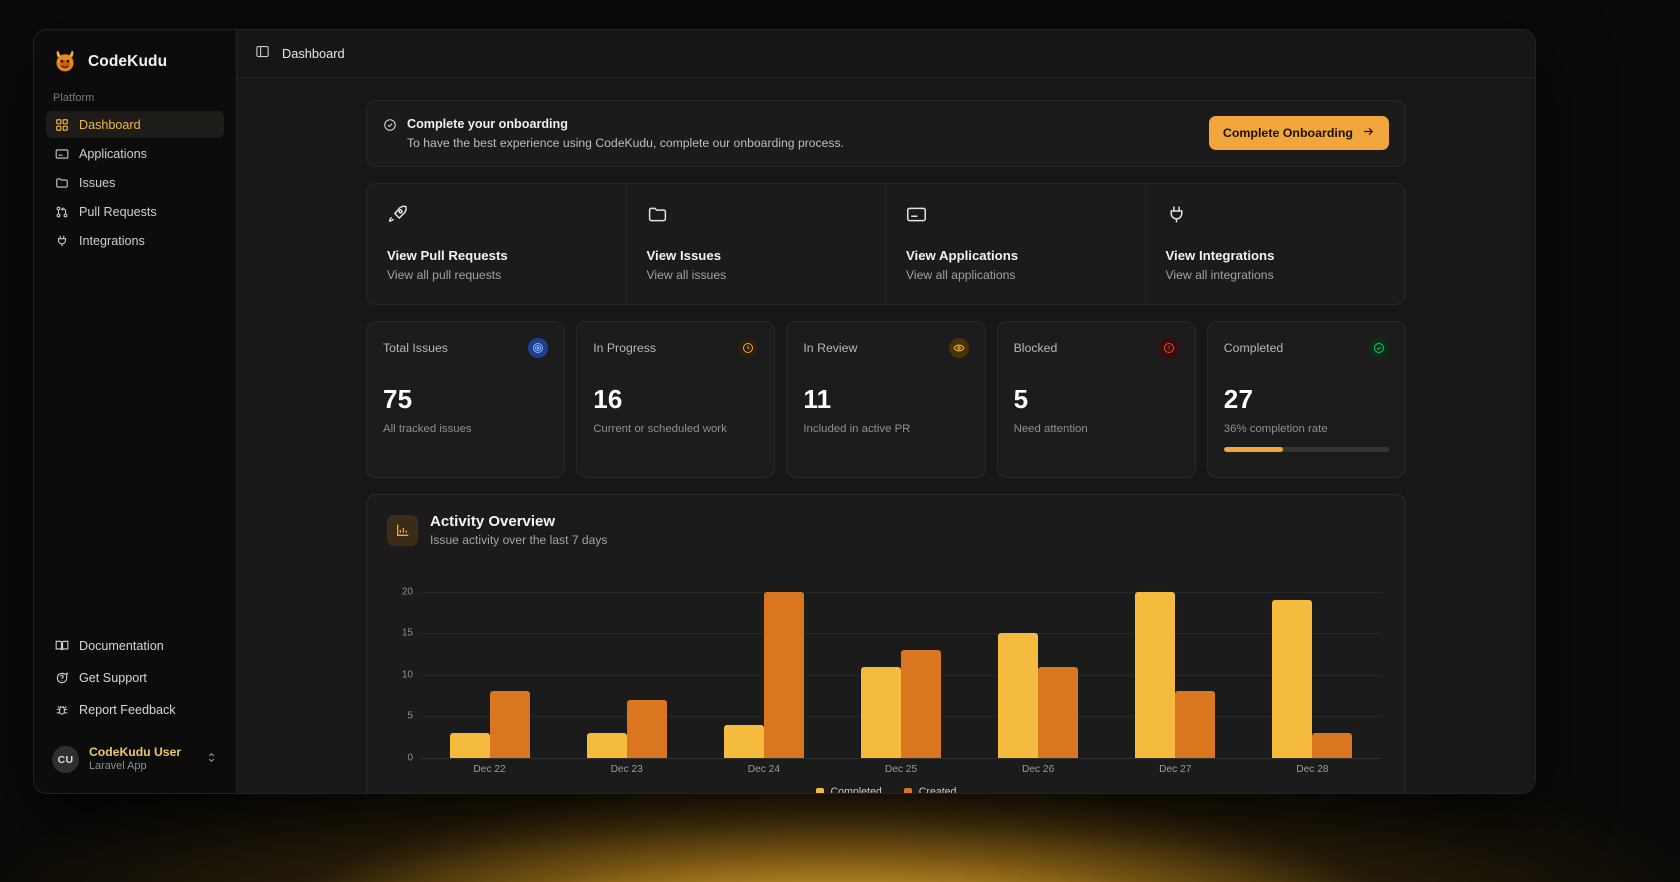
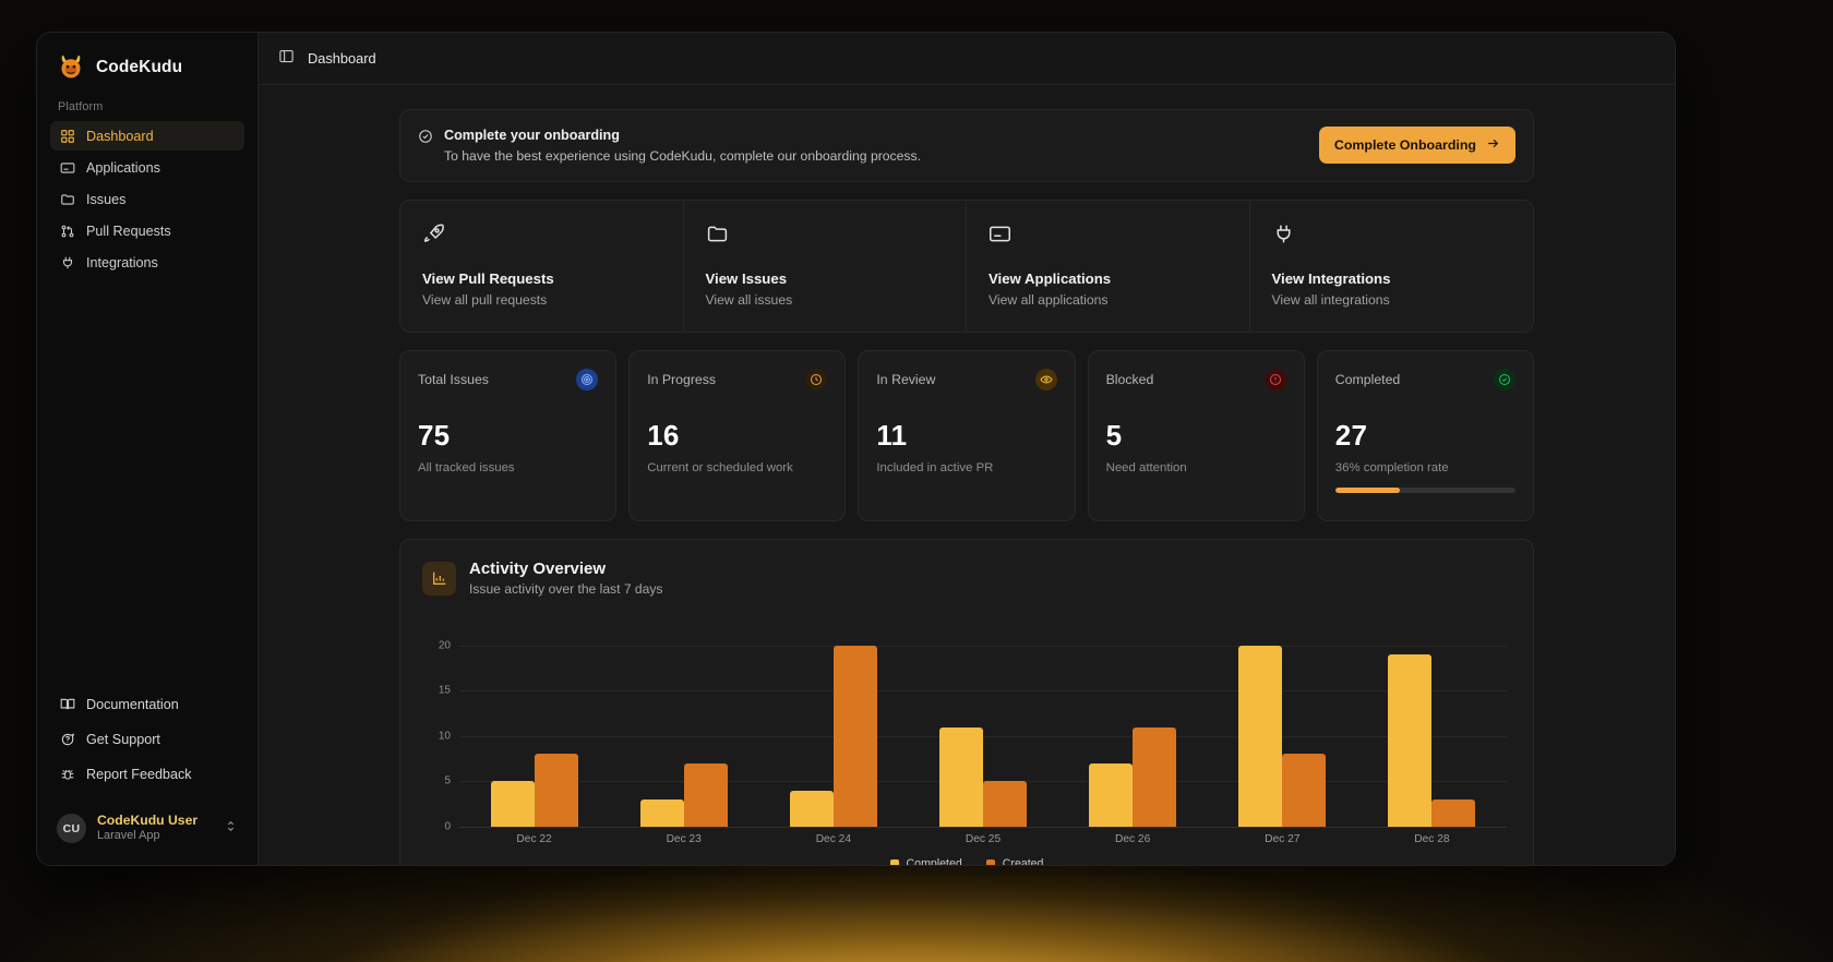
Completed/Dec 22: 3 -> 5
Created/Dec 25: 13 -> 5
Completed/Dec 26: 15 -> 7
